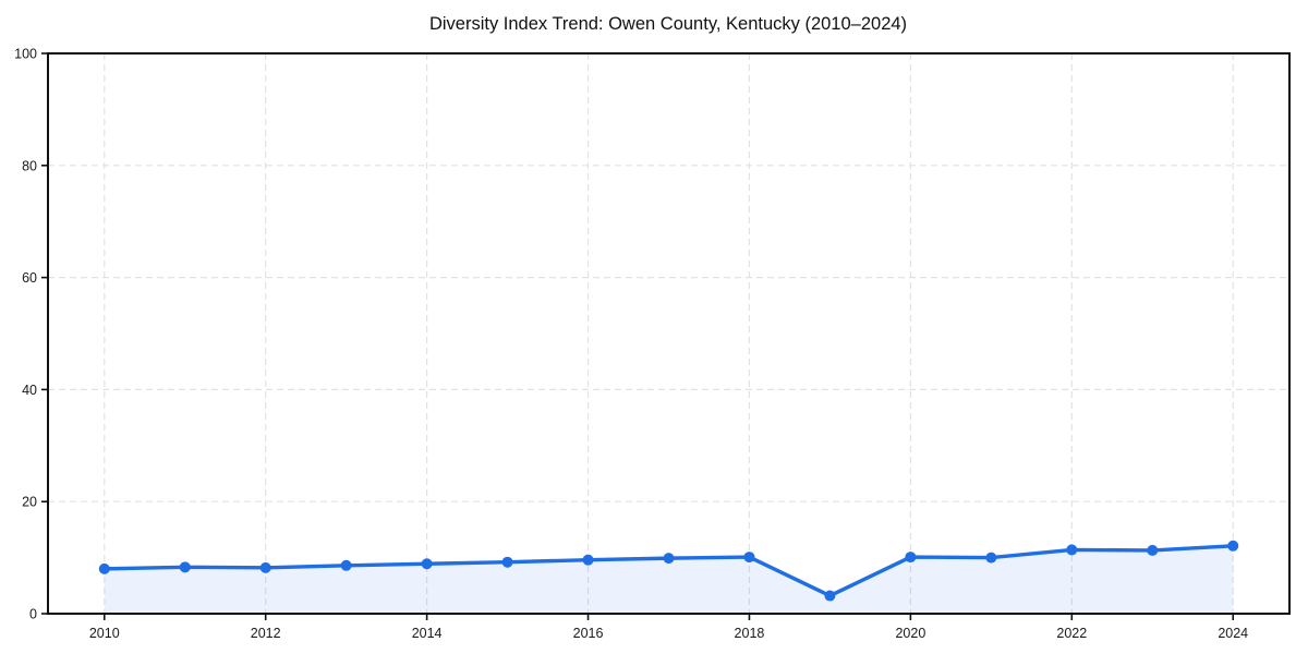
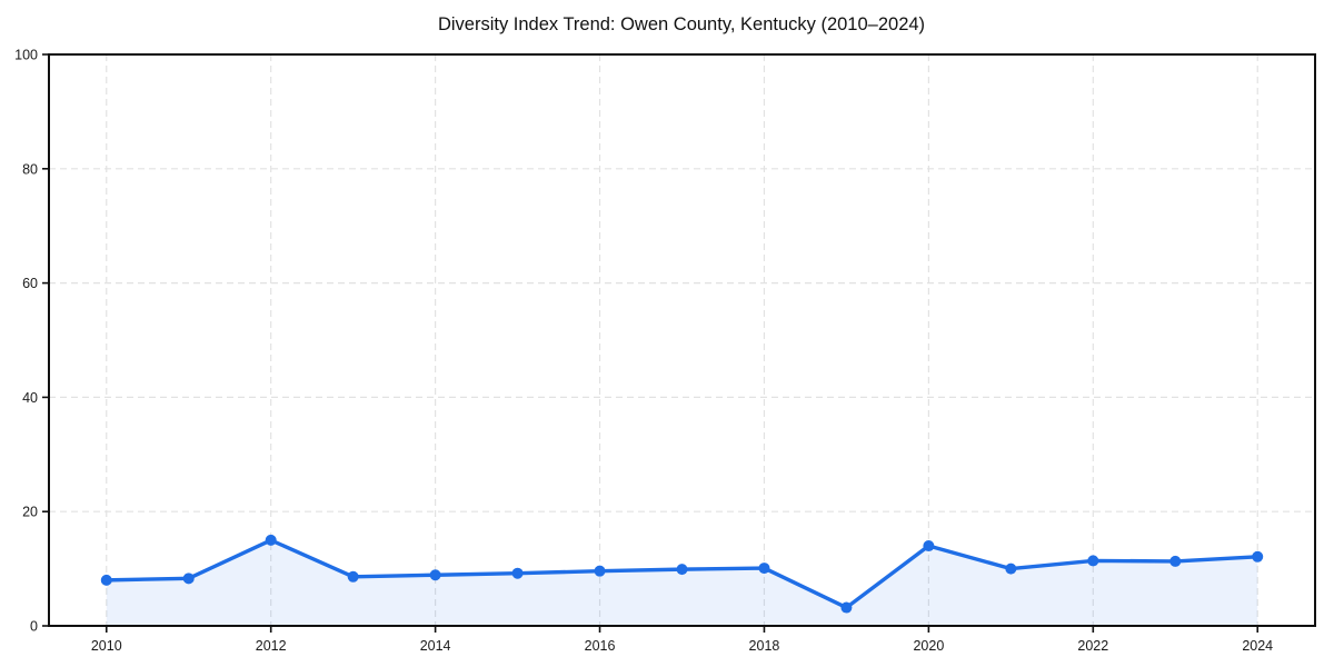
2012: 8 -> 15
2020: 10 -> 14
